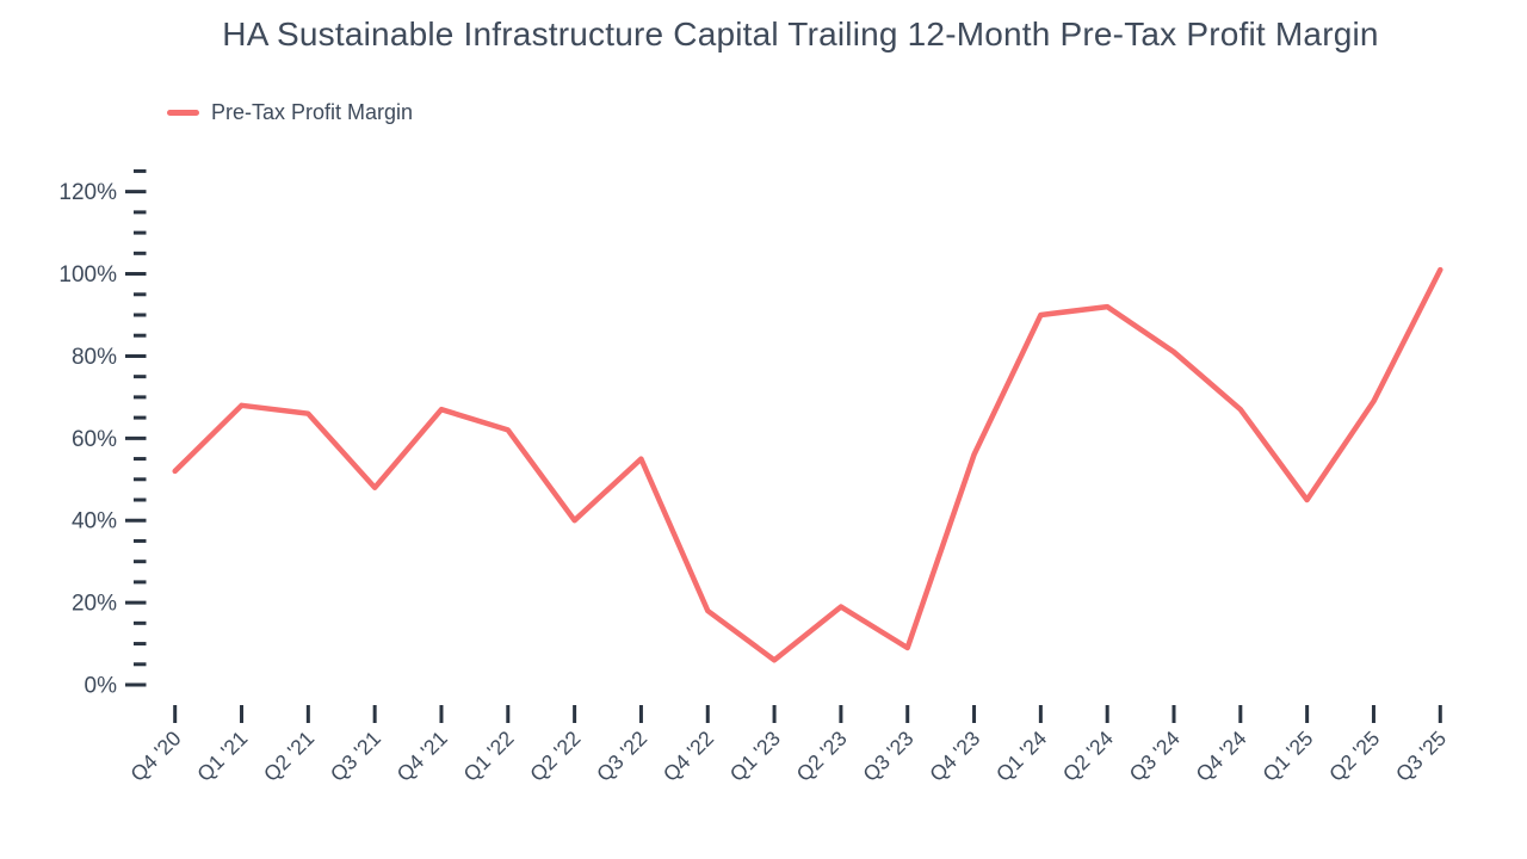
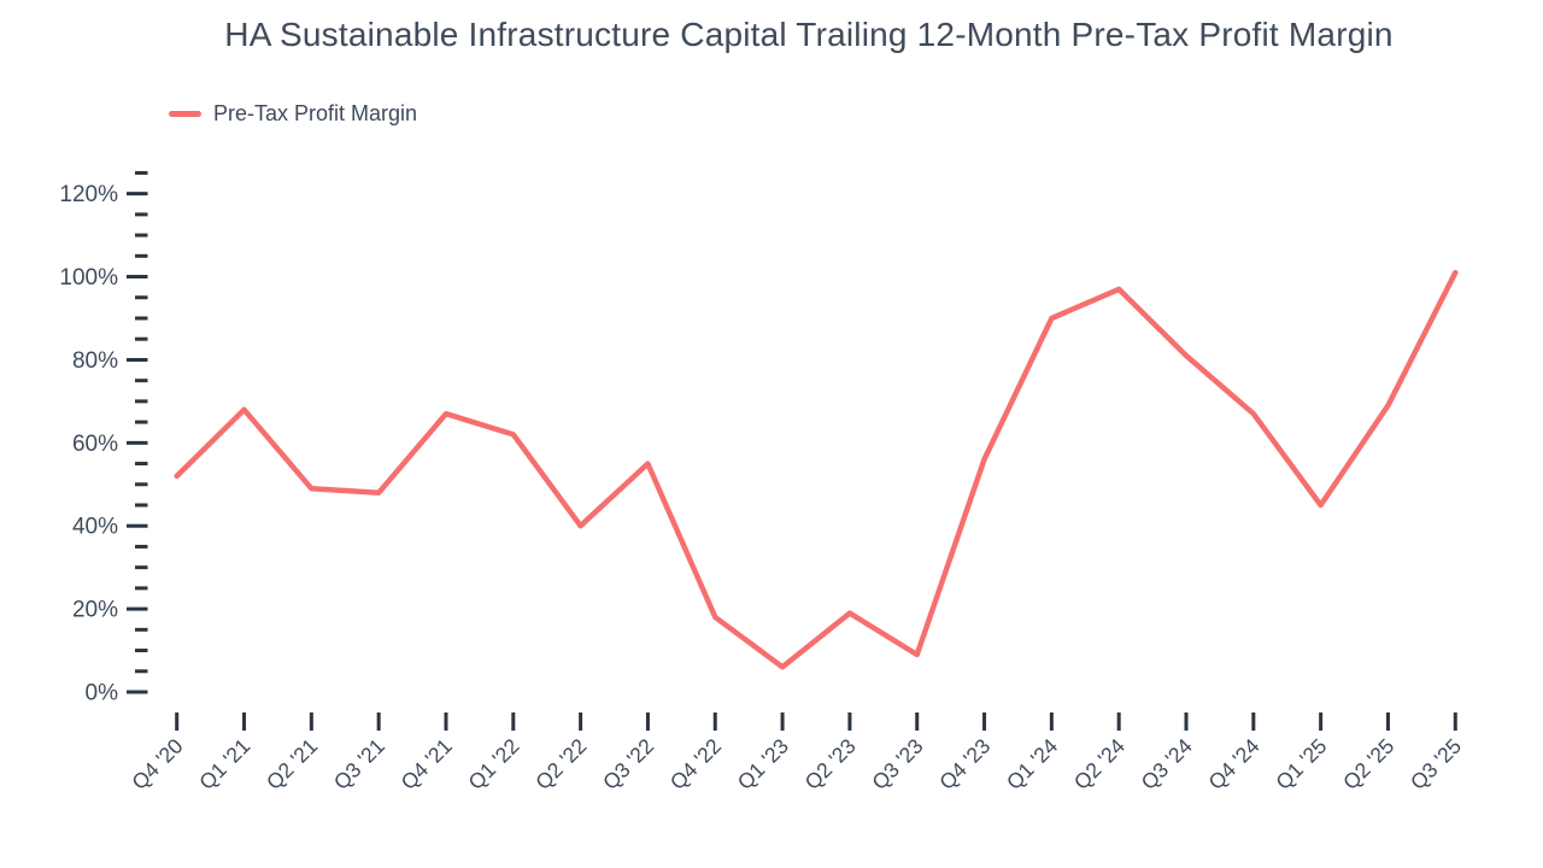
Q2 '21: 66% -> 49%
Q2 '24: 92% -> 97%
